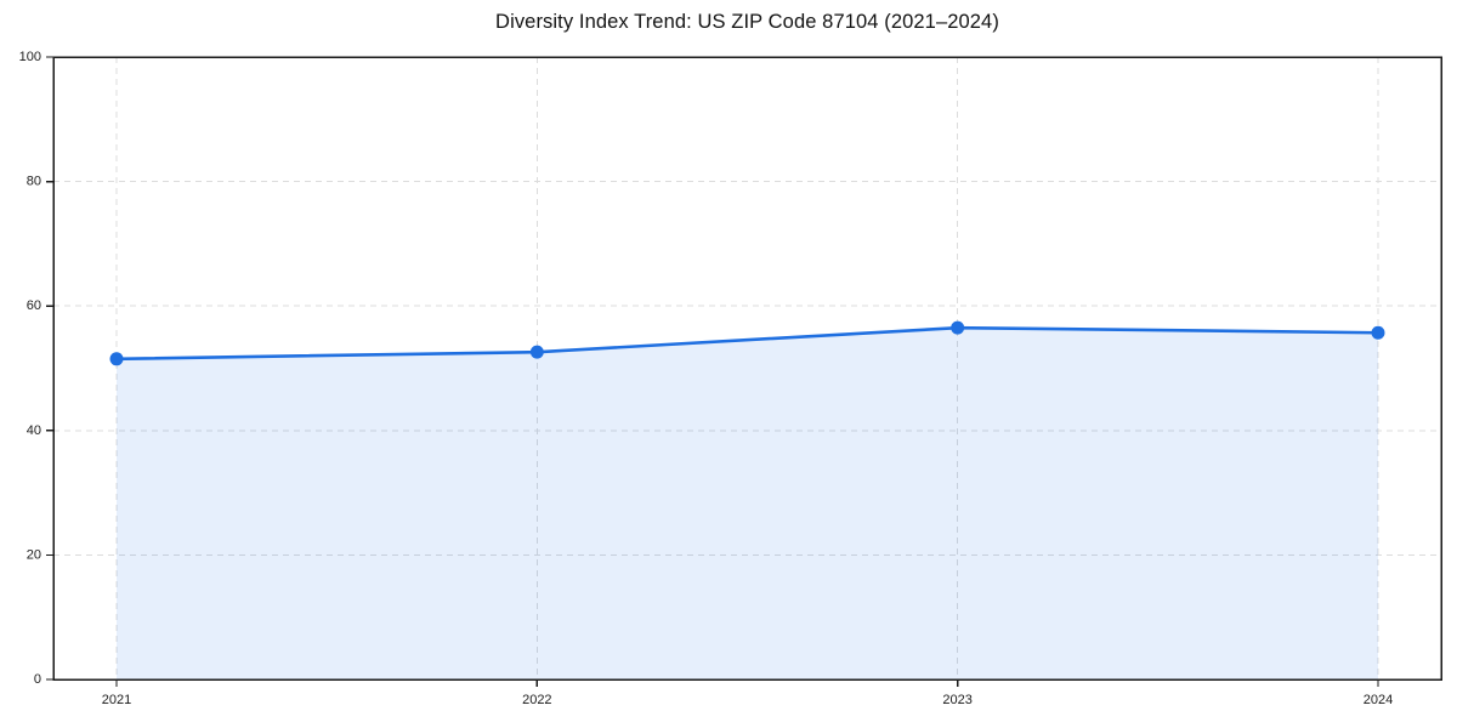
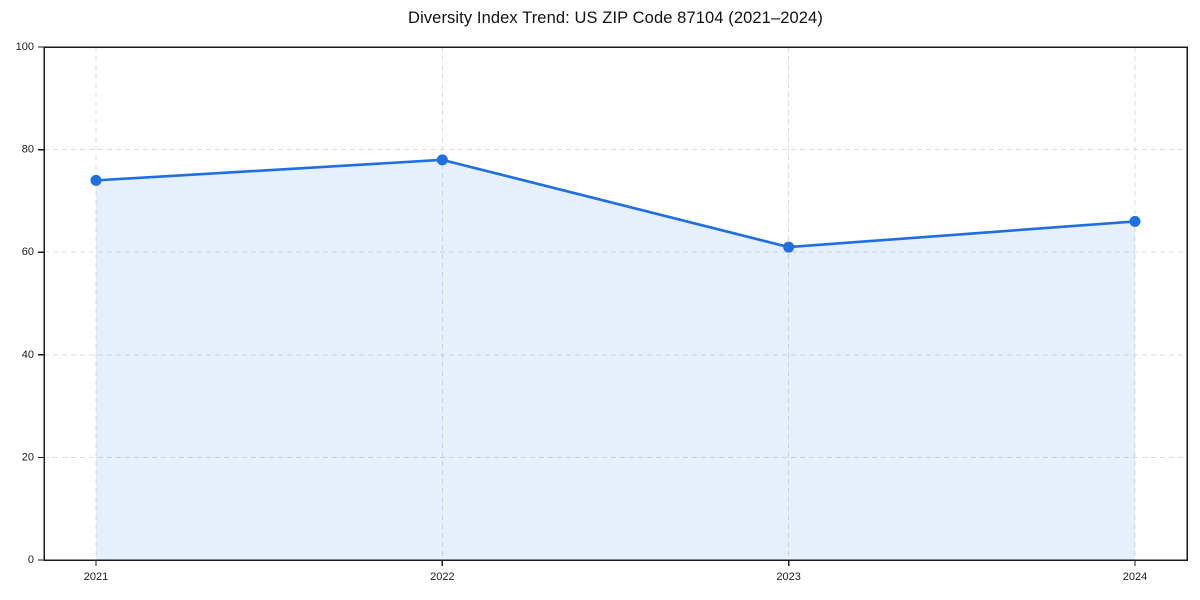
2021: 52 -> 74
2022: 53 -> 78
2023: 56 -> 61
2024: 56 -> 66
